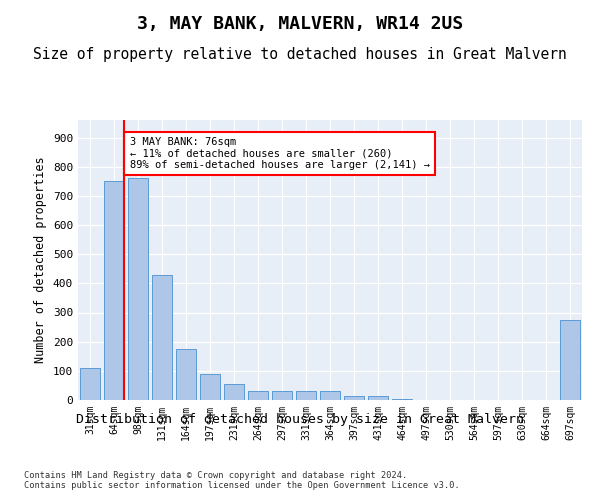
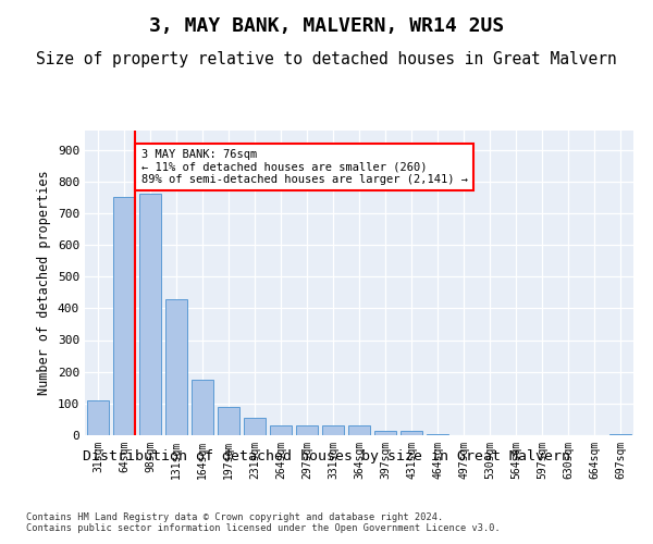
697sqm: 275 -> 5
